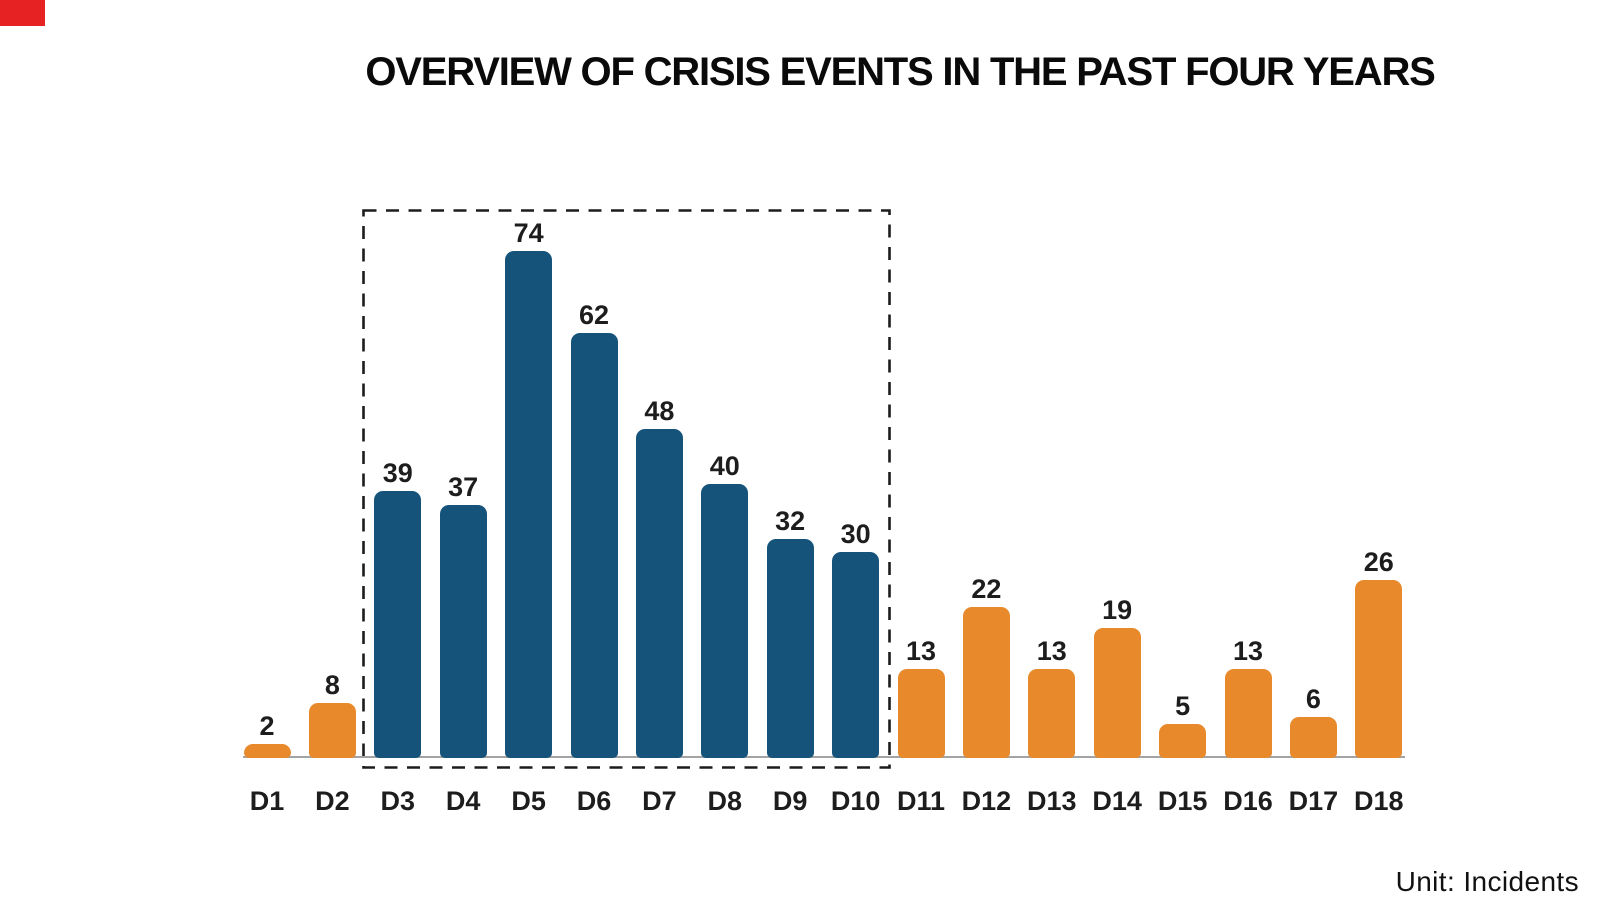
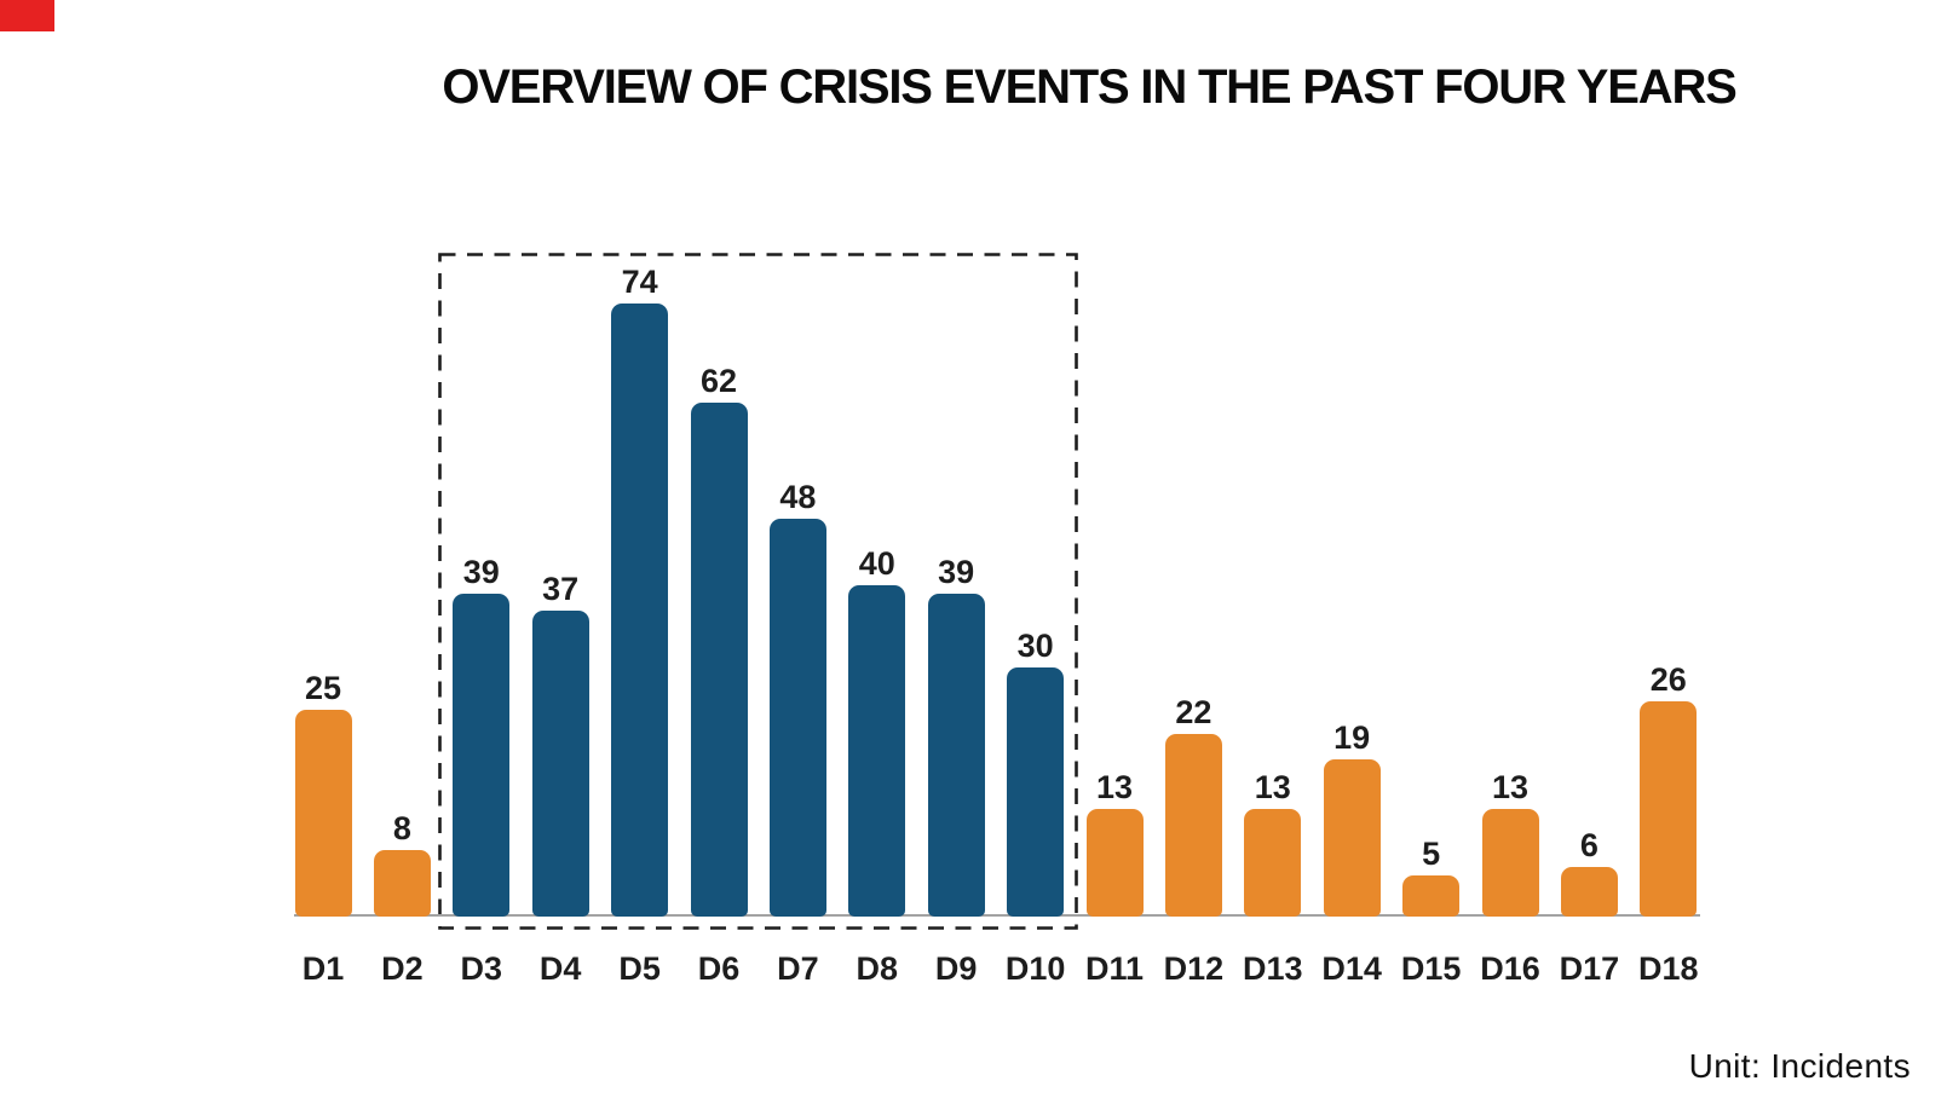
D1: 2 -> 25
D9: 32 -> 39
